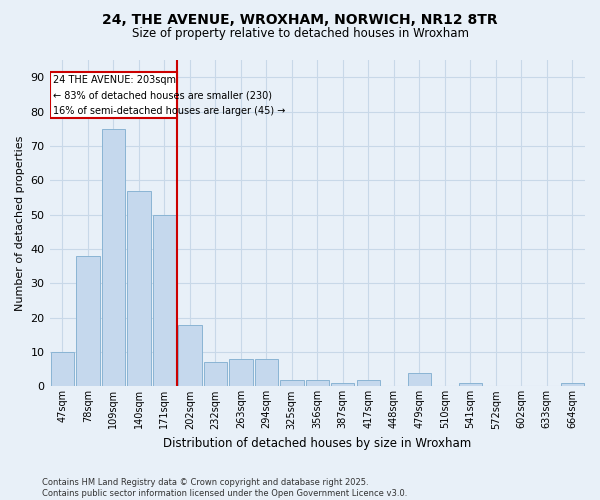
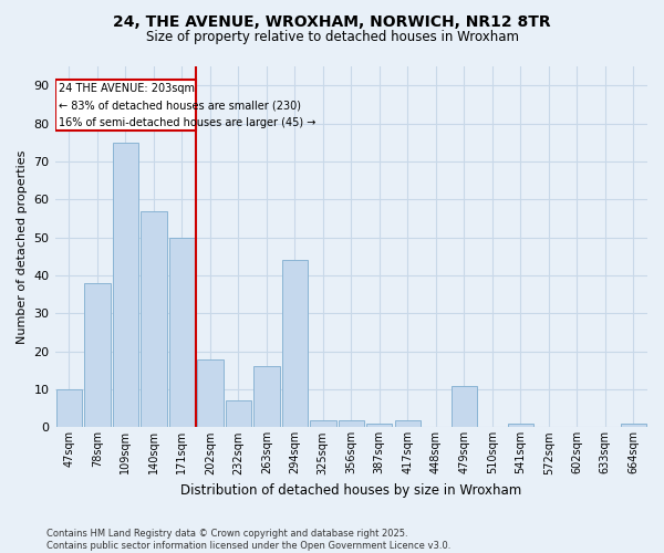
263sqm: 8 -> 16
294sqm: 8 -> 44
479sqm: 4 -> 11
